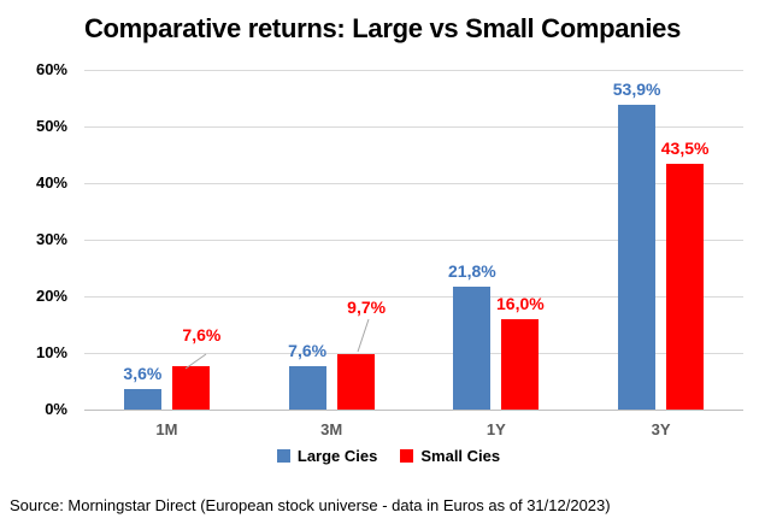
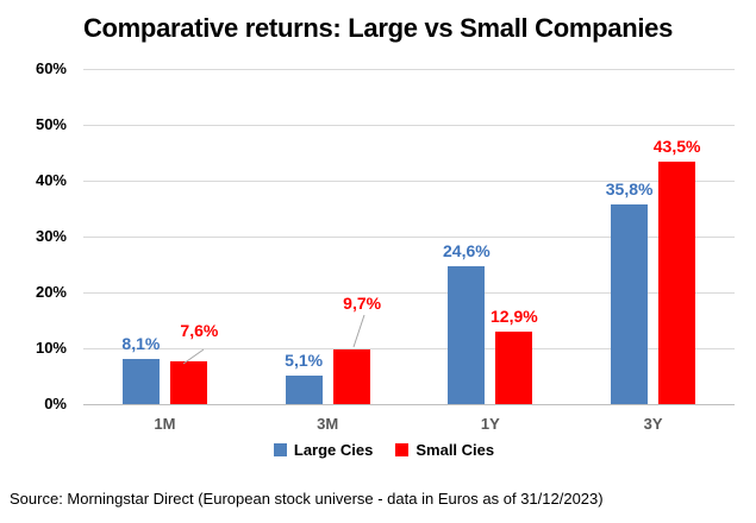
Large Cies/1M: 3,6% -> 8,1%
Large Cies/3M: 7,6% -> 5,1%
Large Cies/1Y: 21,8% -> 24,6%
Small Cies/1Y: 16,0% -> 12,9%
Large Cies/3Y: 53,9% -> 35,8%
